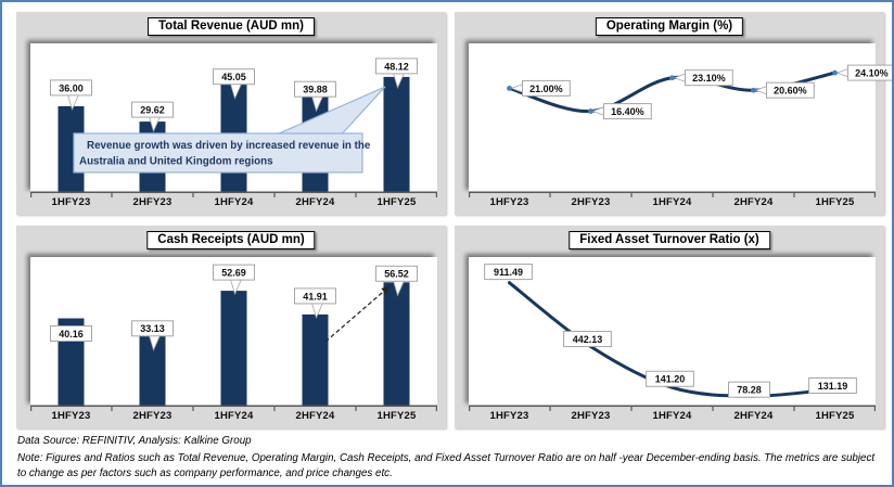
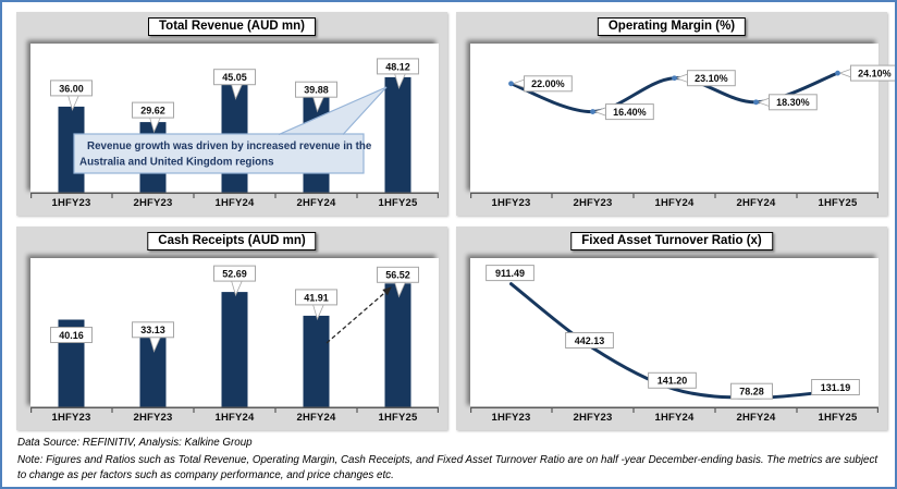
Operating Margin (%)/1HFY23: 21.00% -> 22.00%
Operating Margin (%)/2HFY24: 20.60% -> 18.30%
